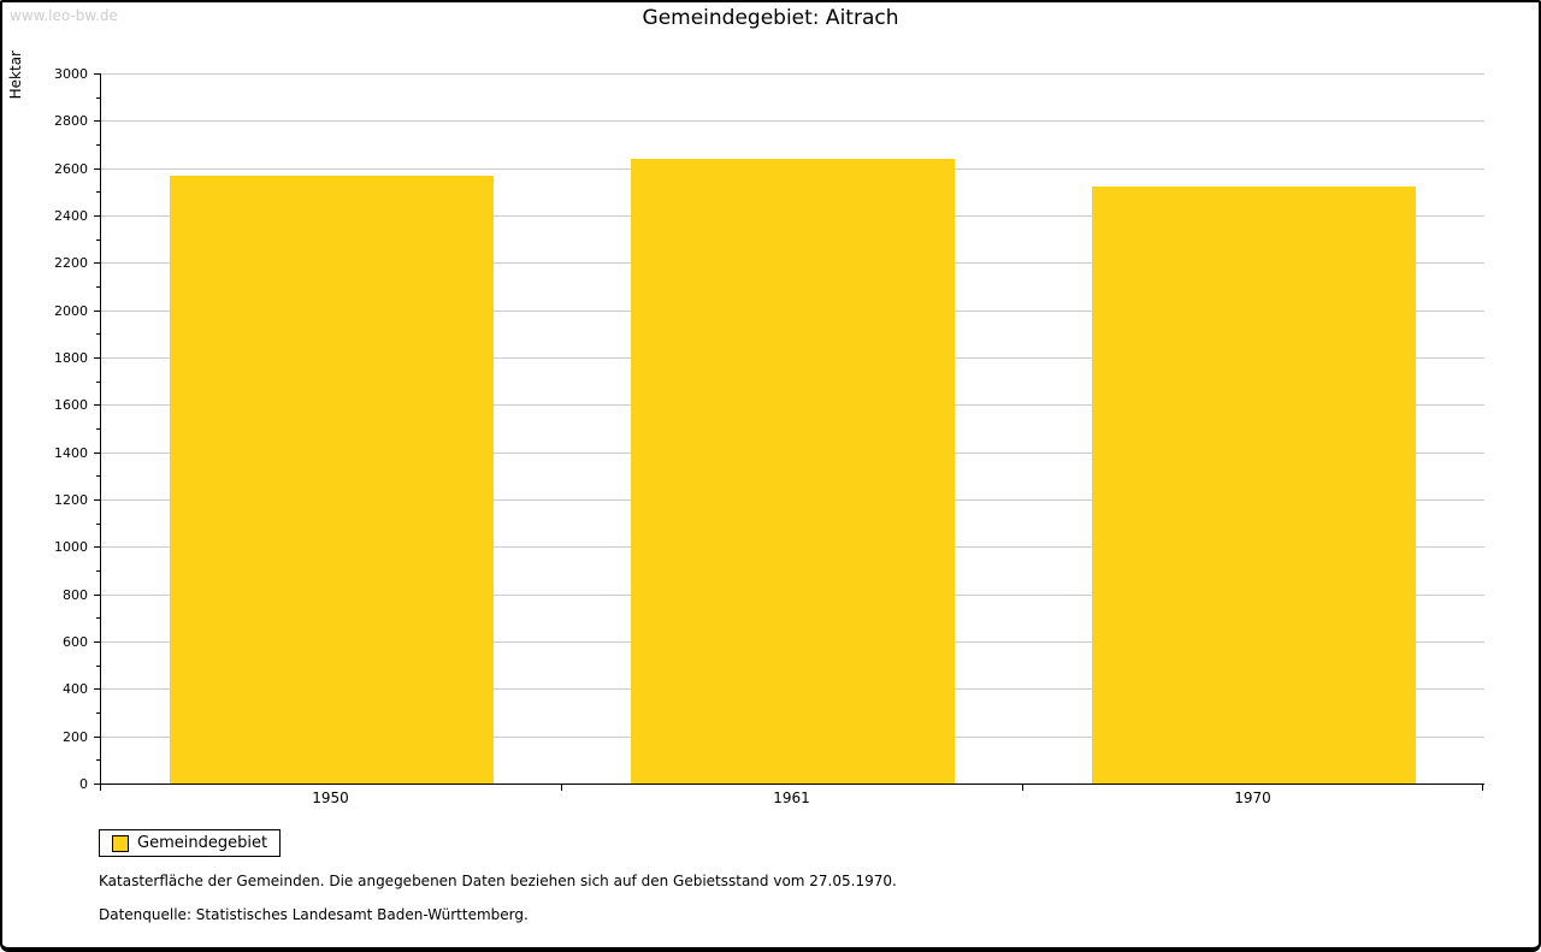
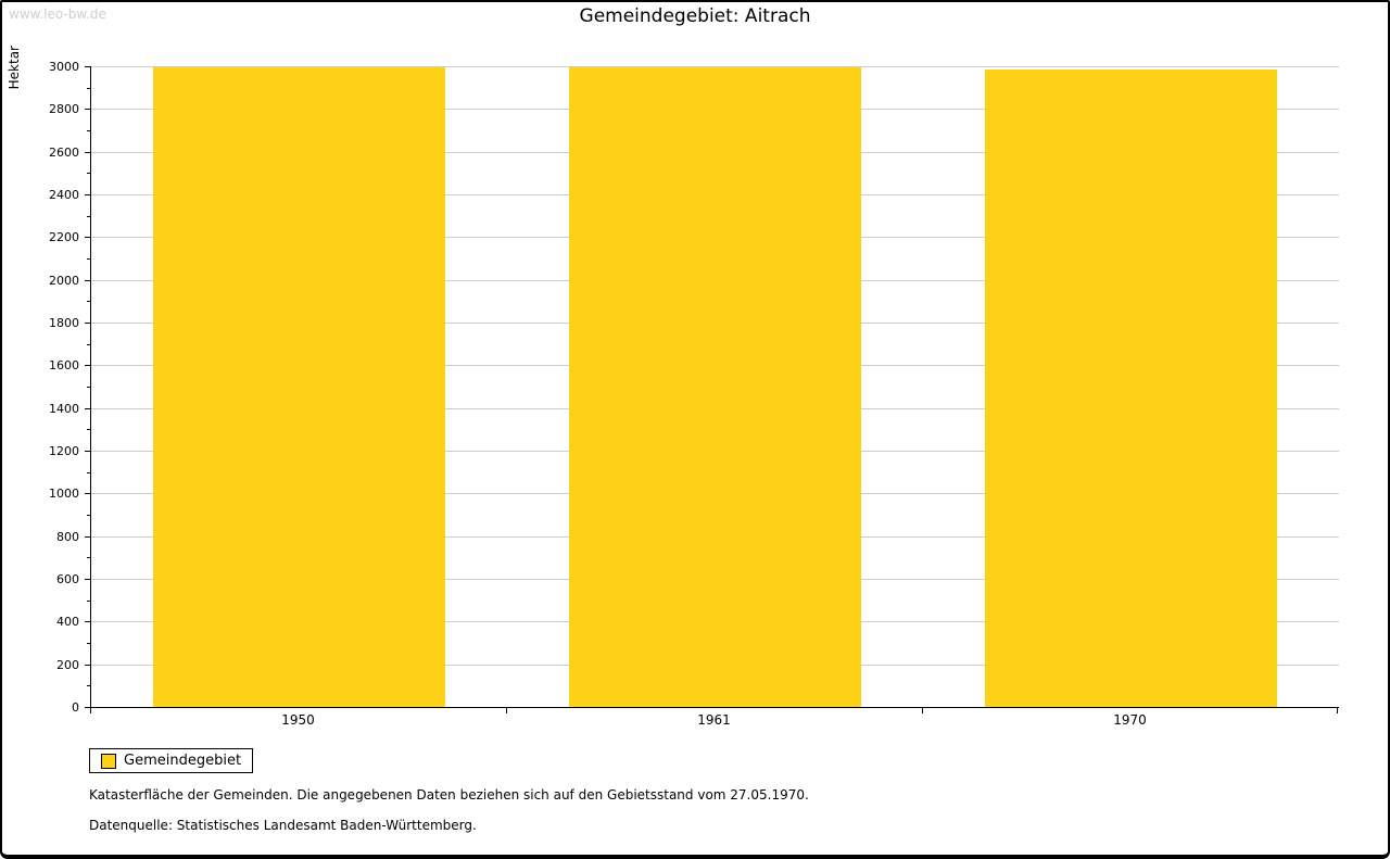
1950: 2570 -> 2990
1961: 2640 -> 2990
1970: 2520 -> 2980
